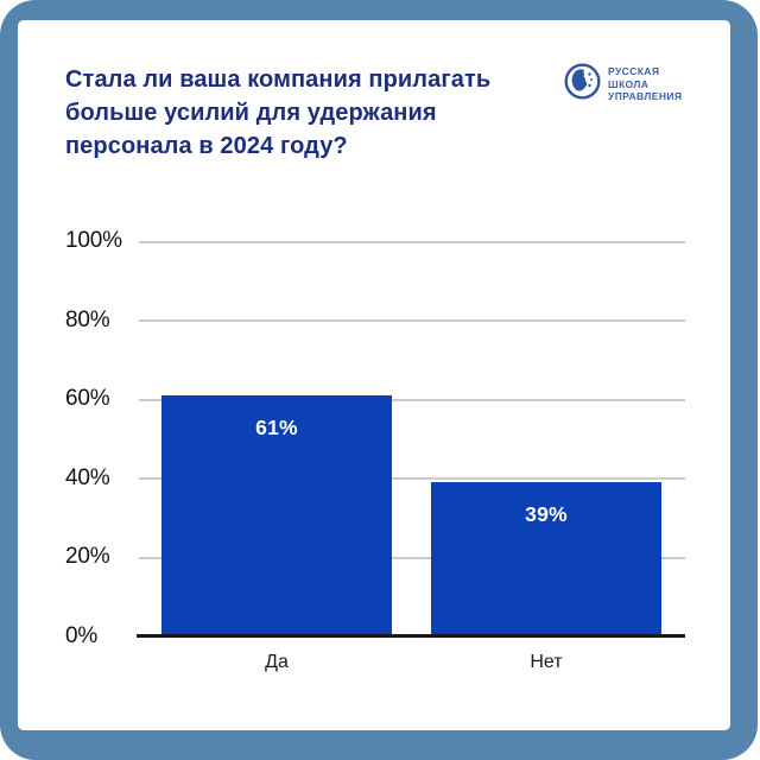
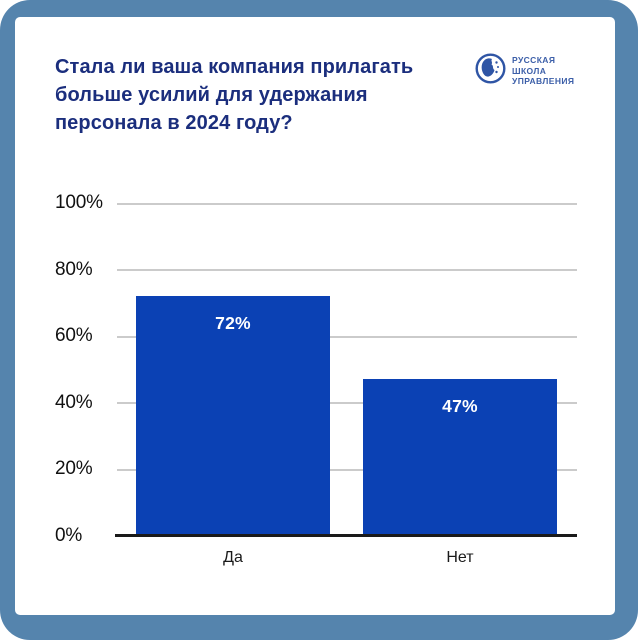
Да: 61% -> 72%
Нет: 39% -> 47%
